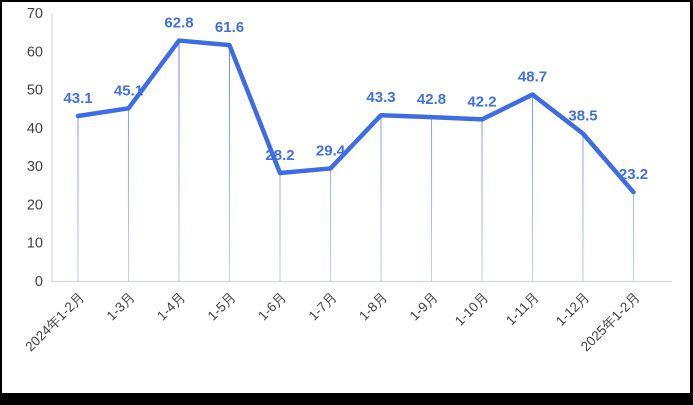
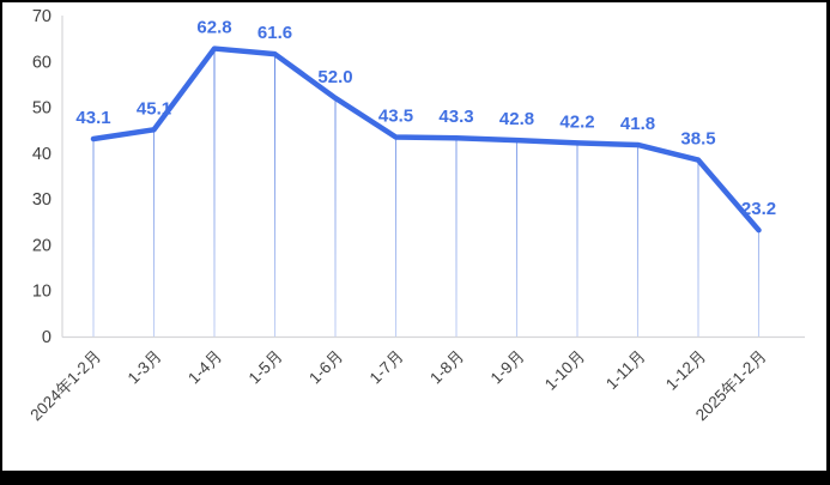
1-6月: 28.2 -> 52.0
1-7月: 29.4 -> 43.5
1-11月: 48.7 -> 41.8
